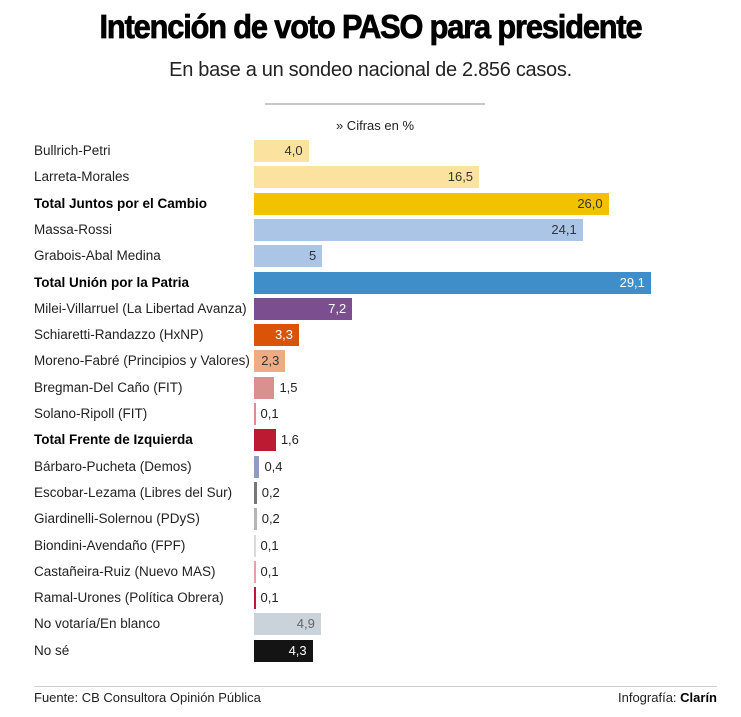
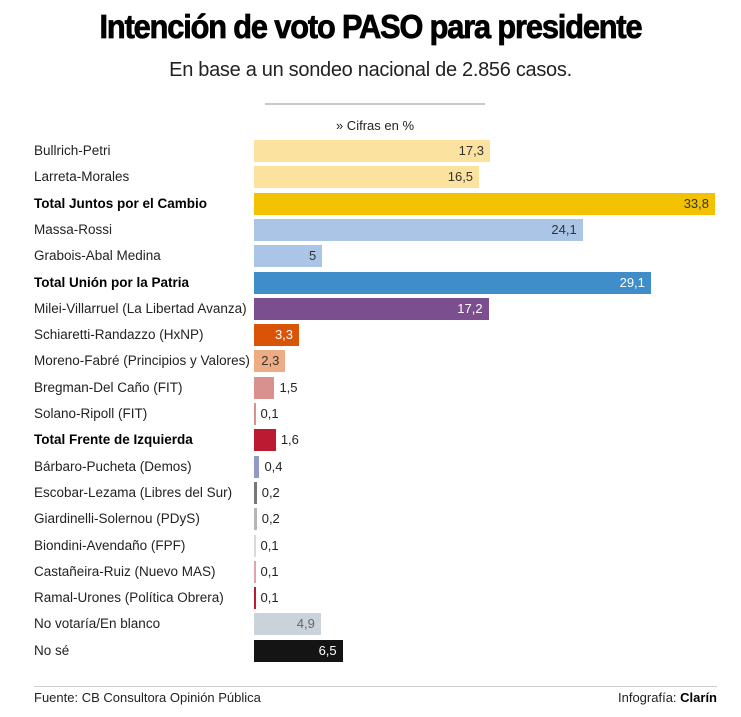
Bullrich-Petri: 4,0 -> 17,3
Total Juntos por el Cambio: 26,0 -> 33,8
Milei-Villarruel (La Libertad Avanza): 7,2 -> 17,2
No sé: 4,3 -> 6,5
